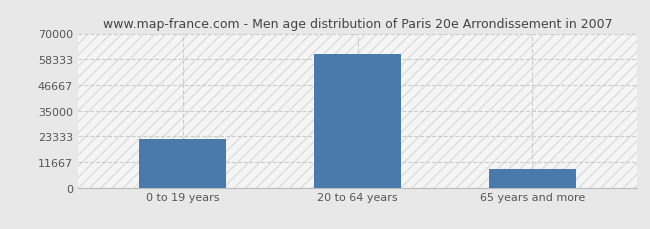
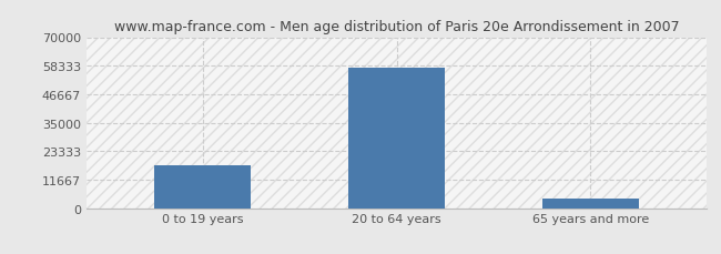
0 to 19 years: 22000 -> 17500
20 to 64 years: 60500 -> 57500
65 years and more: 8500 -> 4000
